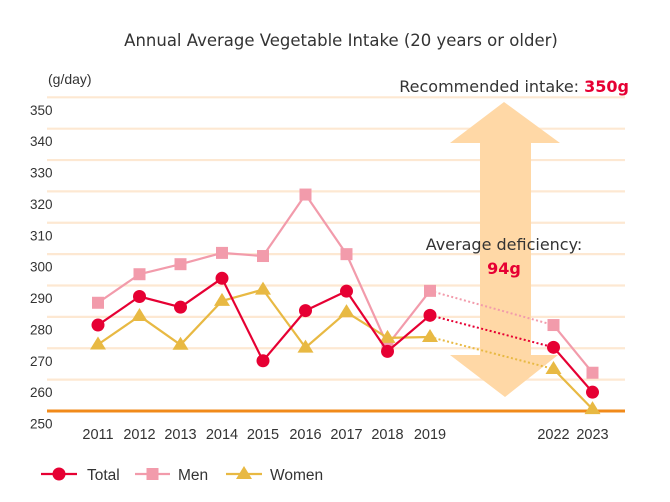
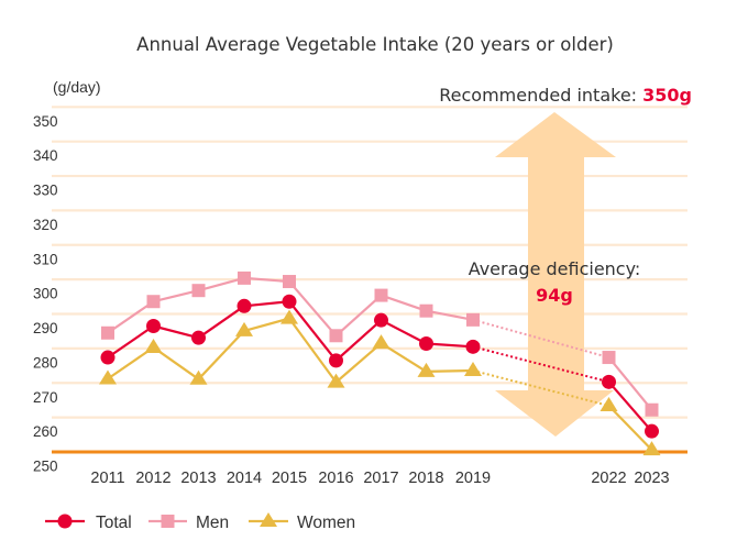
Total/2015: 266 -> 294
Total/2016: 282 -> 276
Men/2016: 319 -> 284
Men/2017: 300 -> 295
Total/2018: 269 -> 281
Men/2018: 271 -> 291
